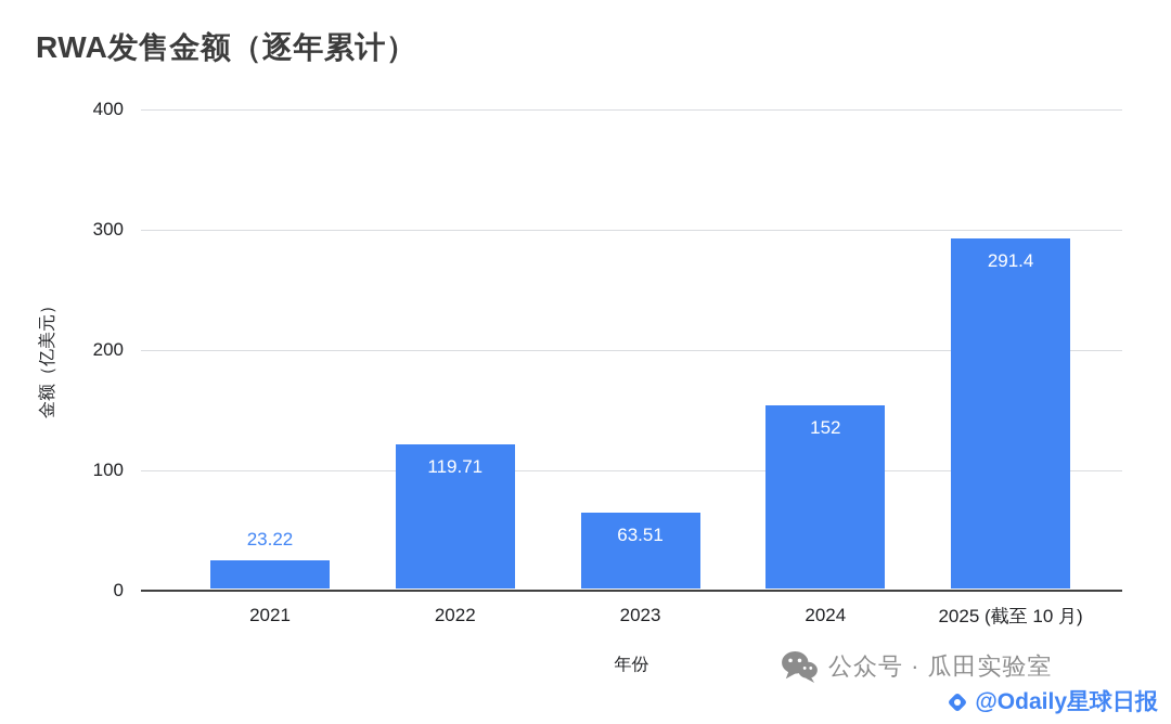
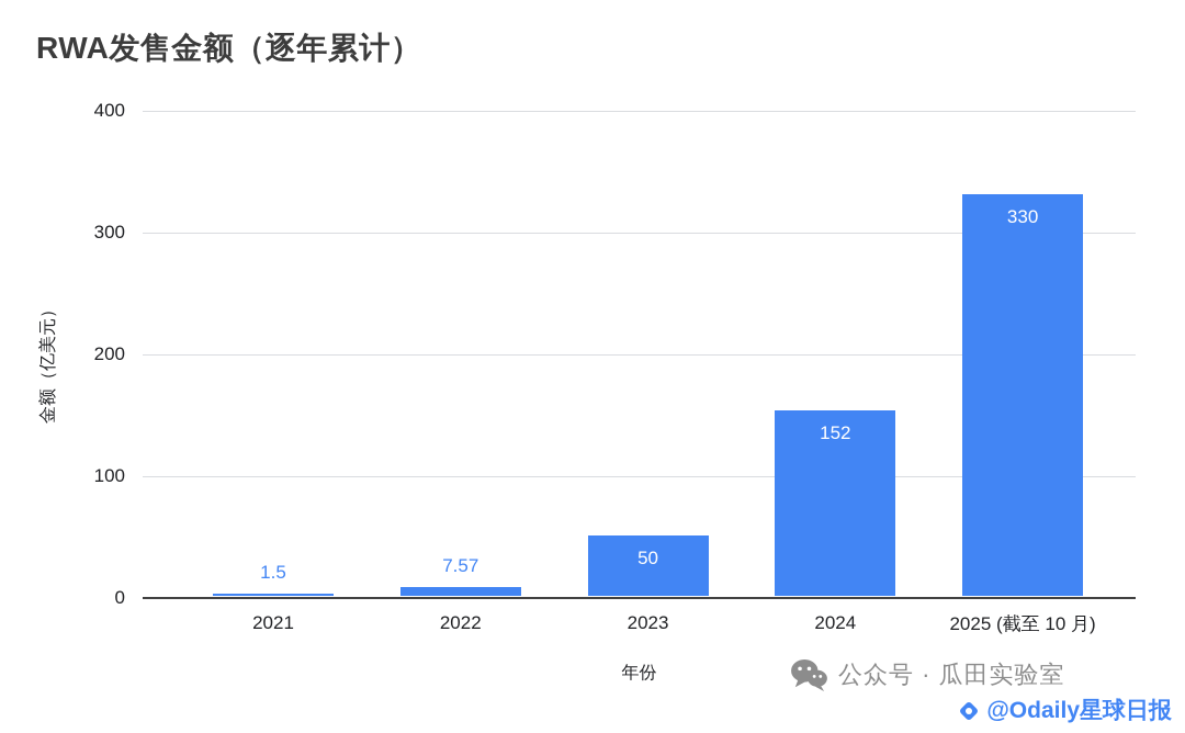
2021: 23.22 -> 1.5
2022: 119.71 -> 7.57
2023: 63.51 -> 50
2025 (截至 10 月): 291.4 -> 330
